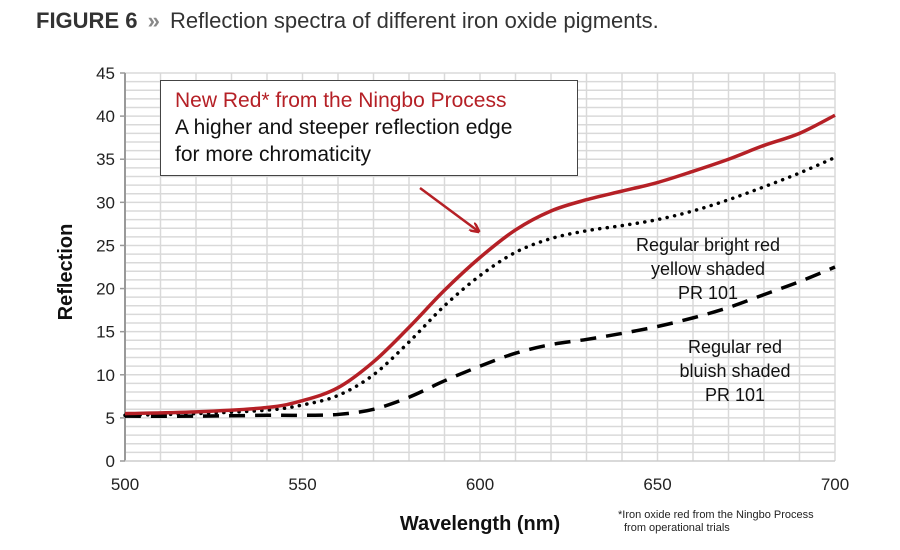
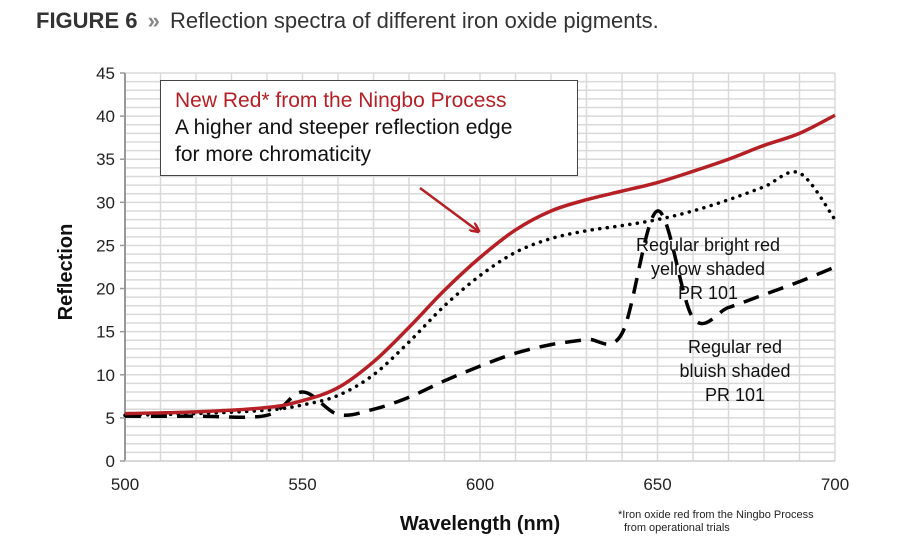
Regular red bluish shaded PR 101/550: 5 -> 8
Regular red bluish shaded PR 101/650: 16 -> 29
Regular bright red yellow shaded PR 101/700: 35 -> 28
